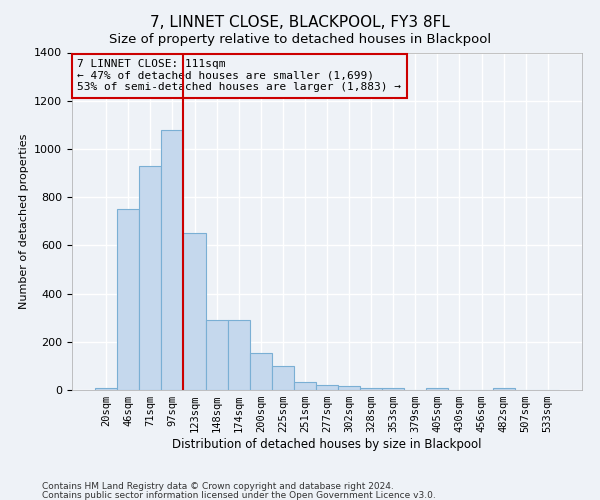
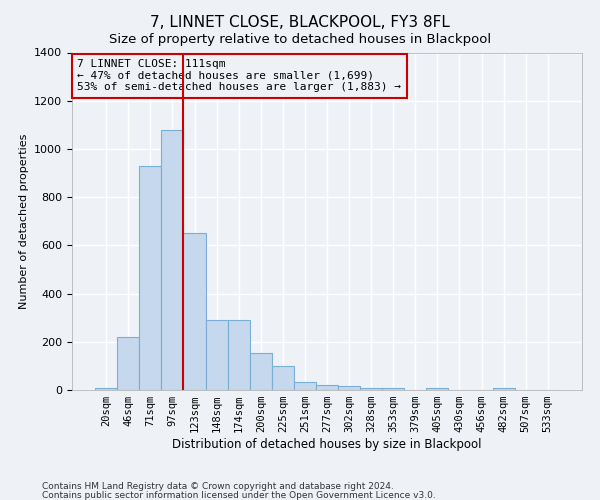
46sqm: 750 -> 220
